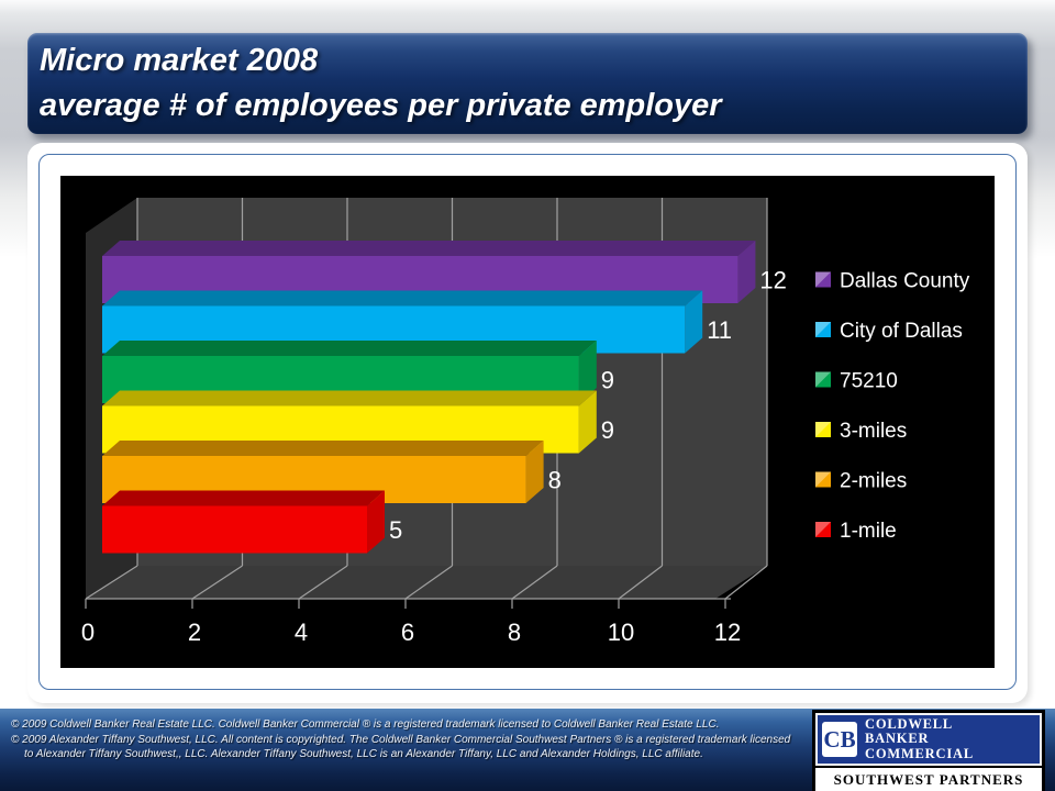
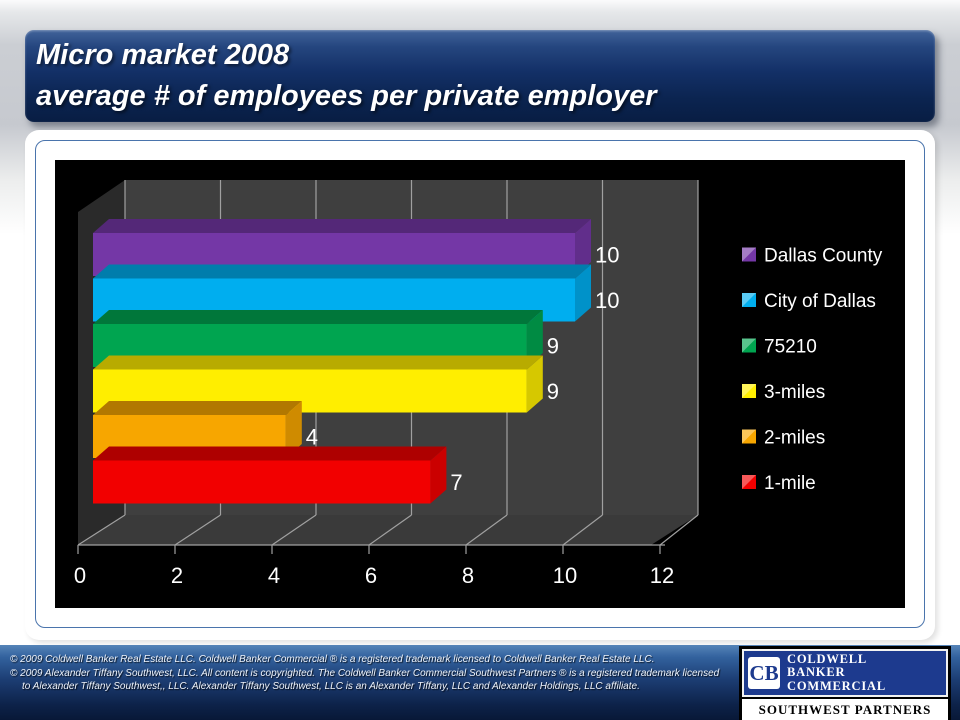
Dallas County: 12 -> 10
City of Dallas: 11 -> 10
2-miles: 8 -> 4
1-mile: 5 -> 7
